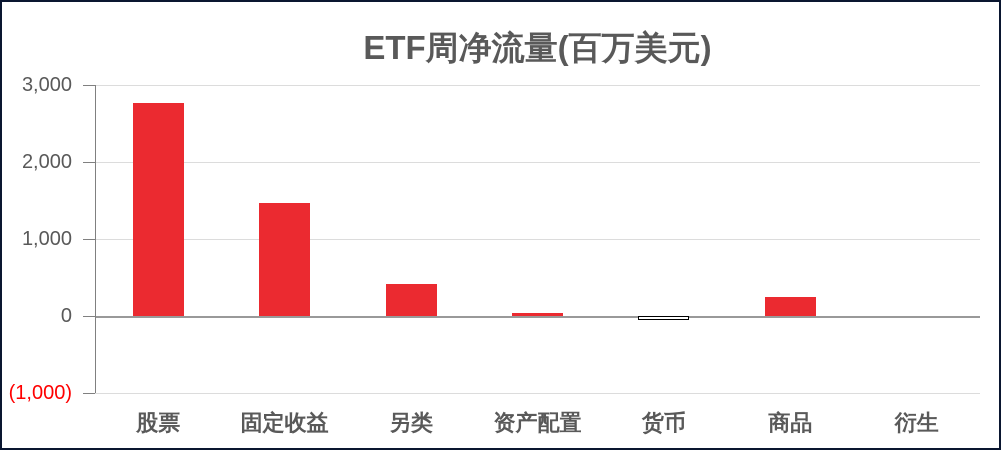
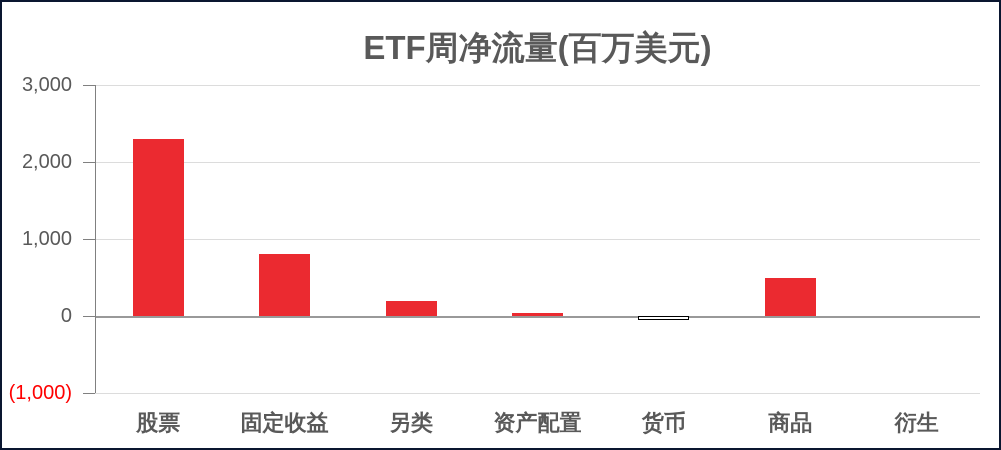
股票: 2800 -> 2300
固定收益: 1500 -> 800
另类: 400 -> 200
商品: 200 -> 500
